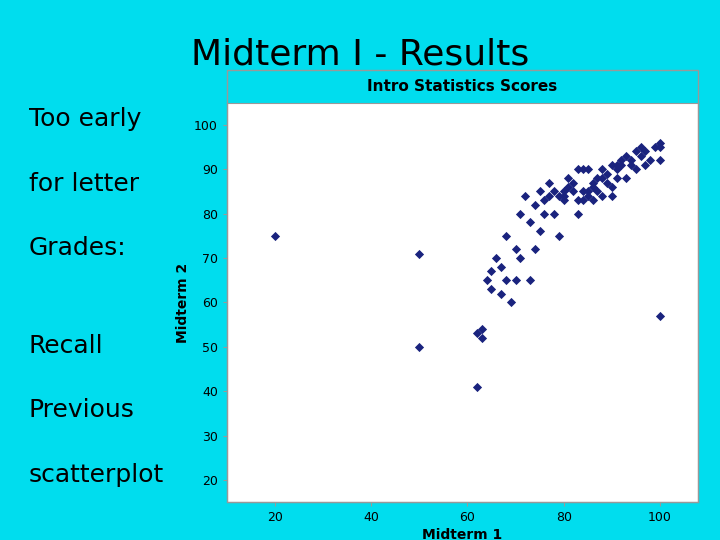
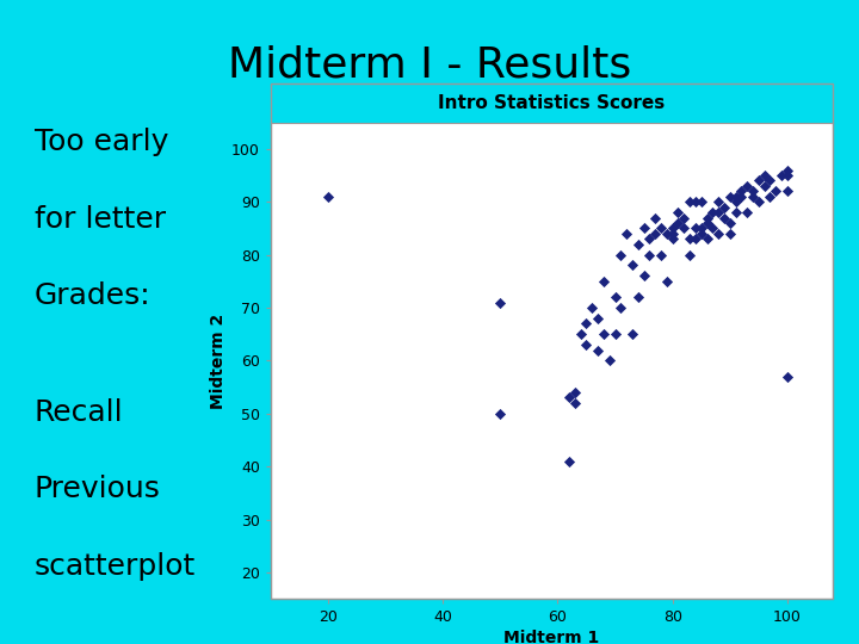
20: 75 -> 91
